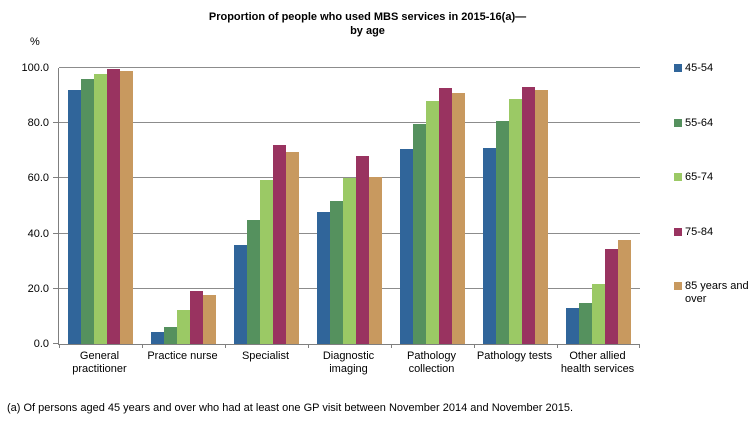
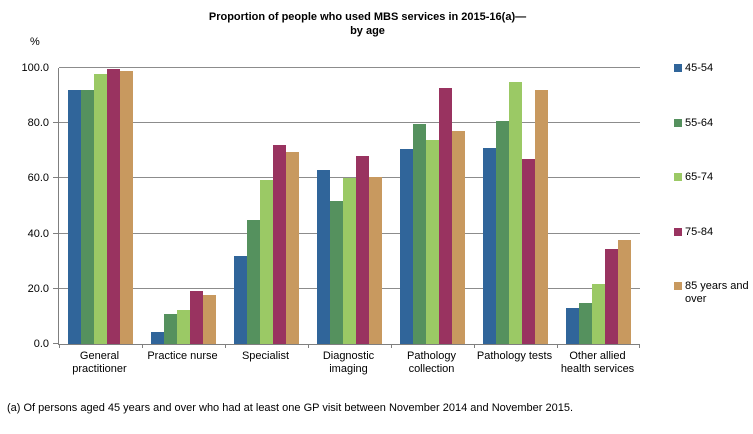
55-64/General practitioner: 96 -> 92
55-64/Practice nurse: 6 -> 11
45-54/Specialist: 36 -> 32
45-54/Diagnostic imaging: 48 -> 63
65-74/Pathology collection: 88 -> 74
85 years and over/Pathology collection: 91 -> 77
65-74/Pathology tests: 89 -> 95
75-84/Pathology tests: 93 -> 67
